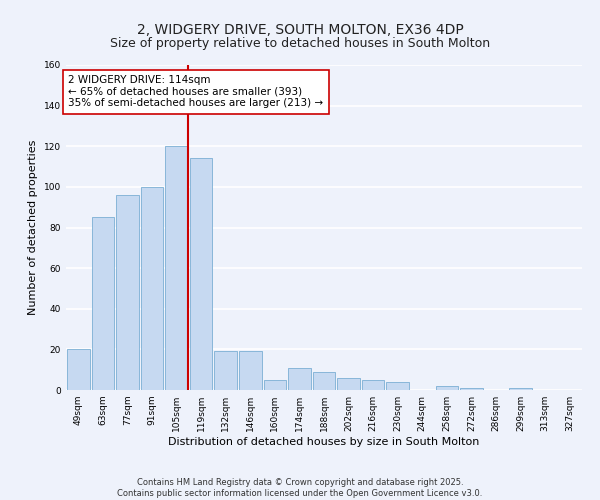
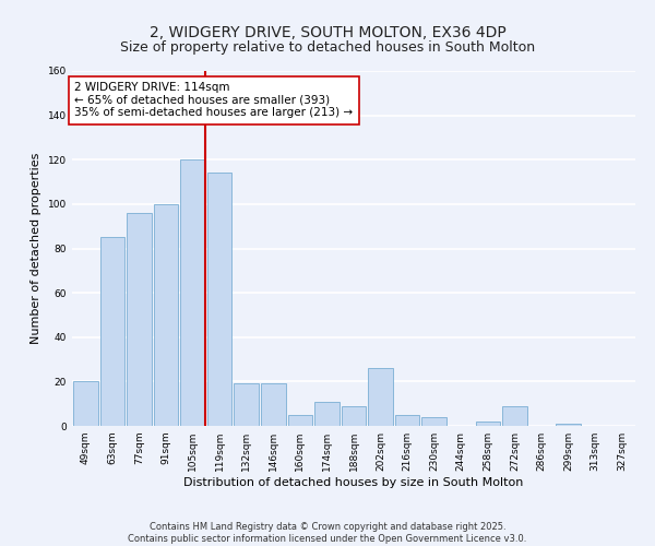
202sqm: 6 -> 26
272sqm: 1 -> 9
